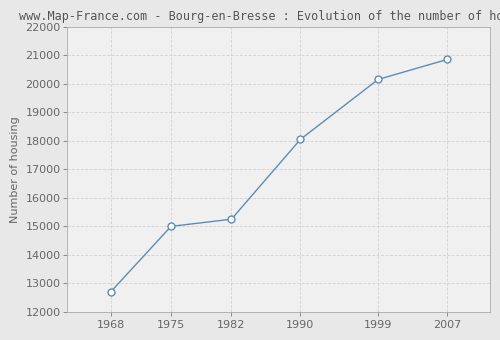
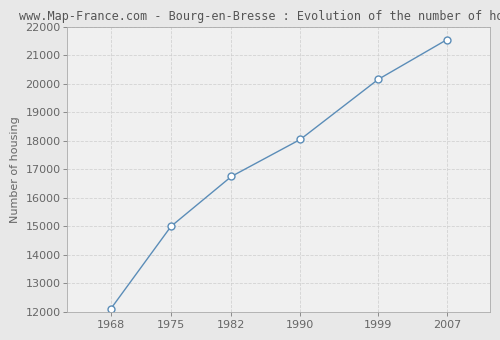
1968: 12700 -> 12100
1982: 15250 -> 16750
2007: 20850 -> 21550
